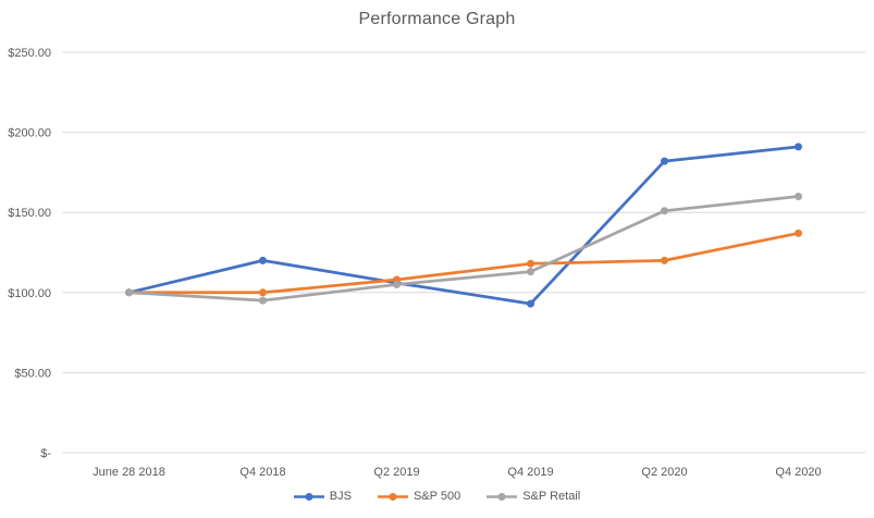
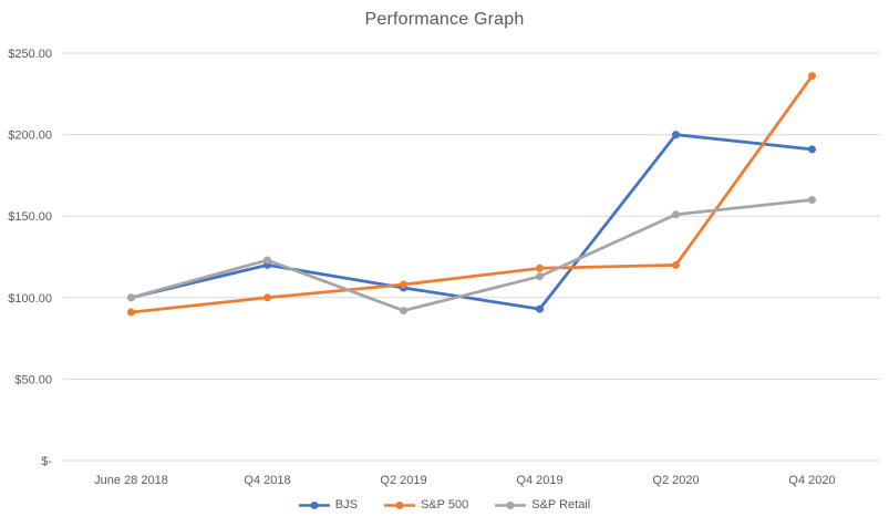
S&P 500/June 28 2018: $100 -> $91
S&P Retail/Q4 2018: $95 -> $123
S&P Retail/Q2 2019: $105 -> $92
BJS/Q2 2020: $182 -> $200
S&P 500/Q4 2020: $137 -> $236
